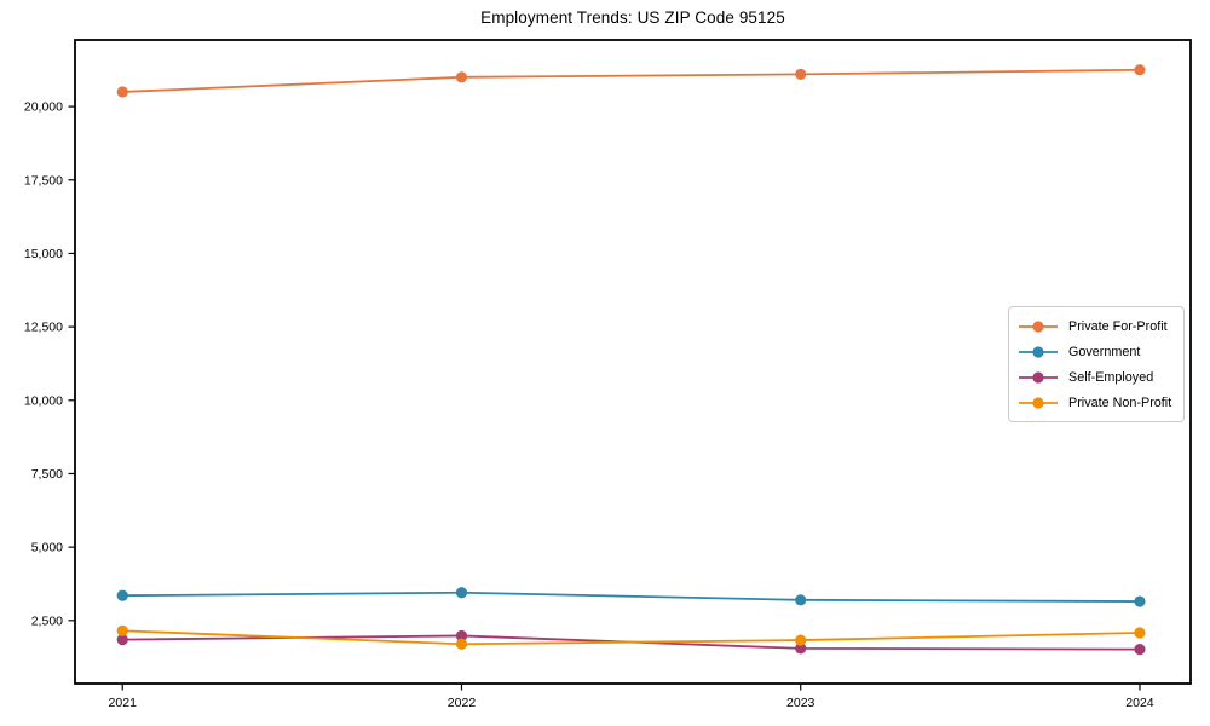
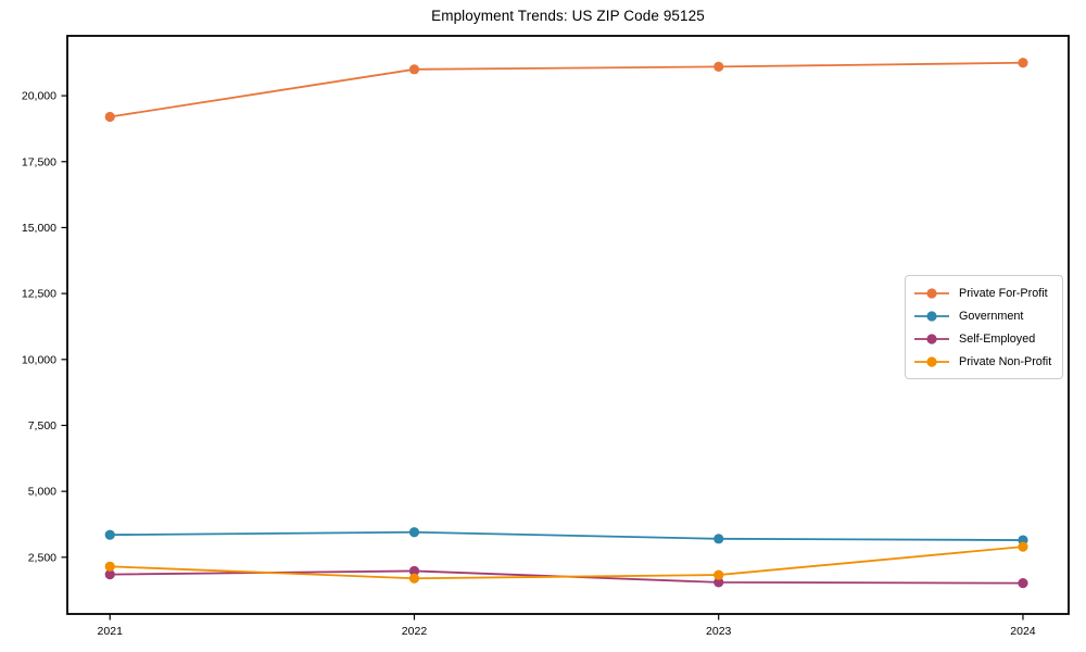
Private For-Profit/2021: 20500 -> 19200
Private Non-Profit/2024: 2100 -> 2900
